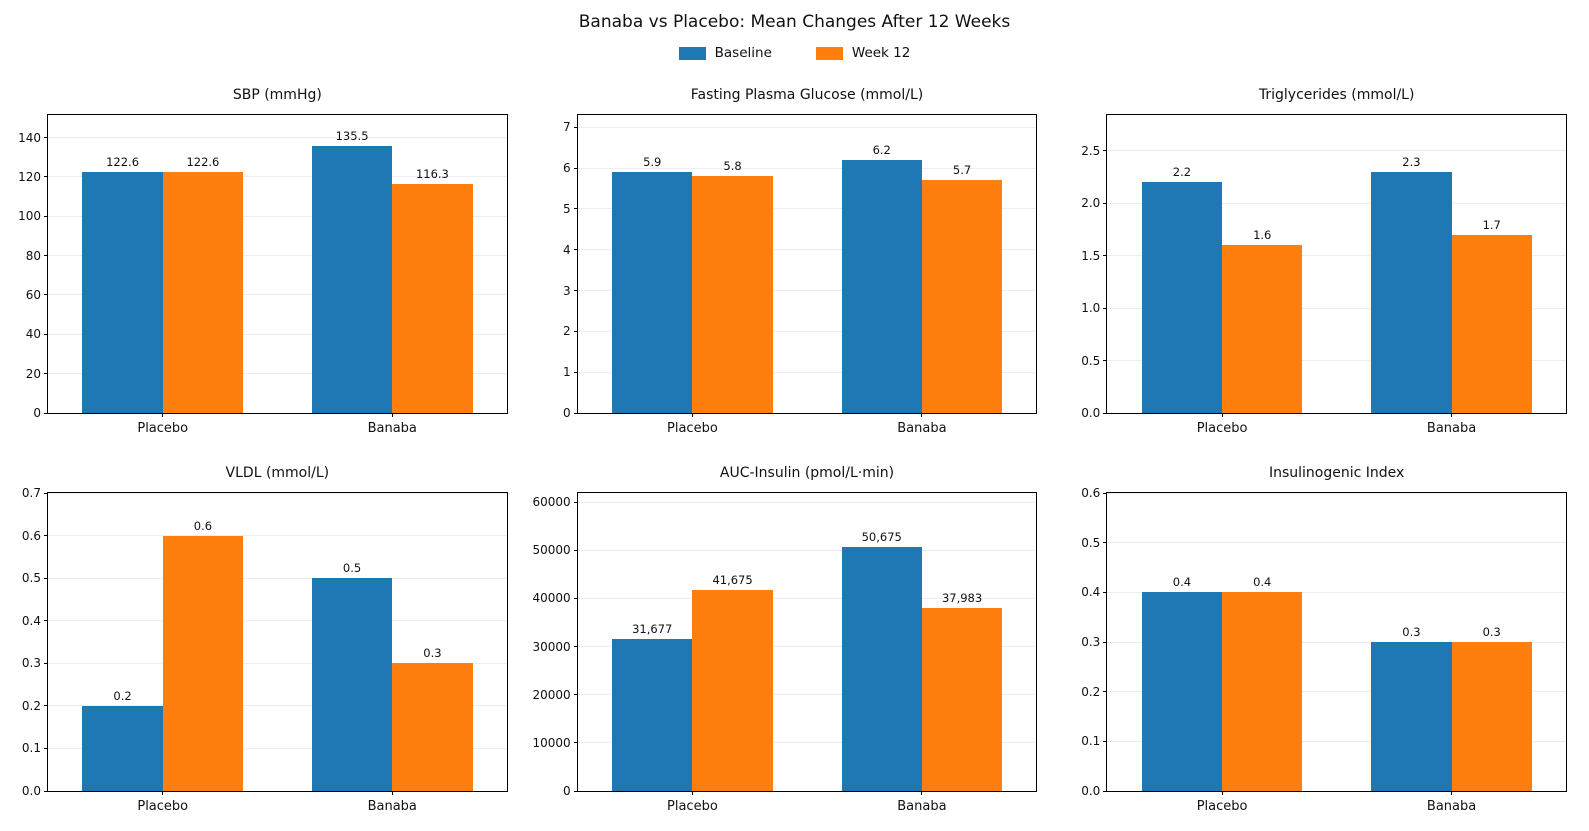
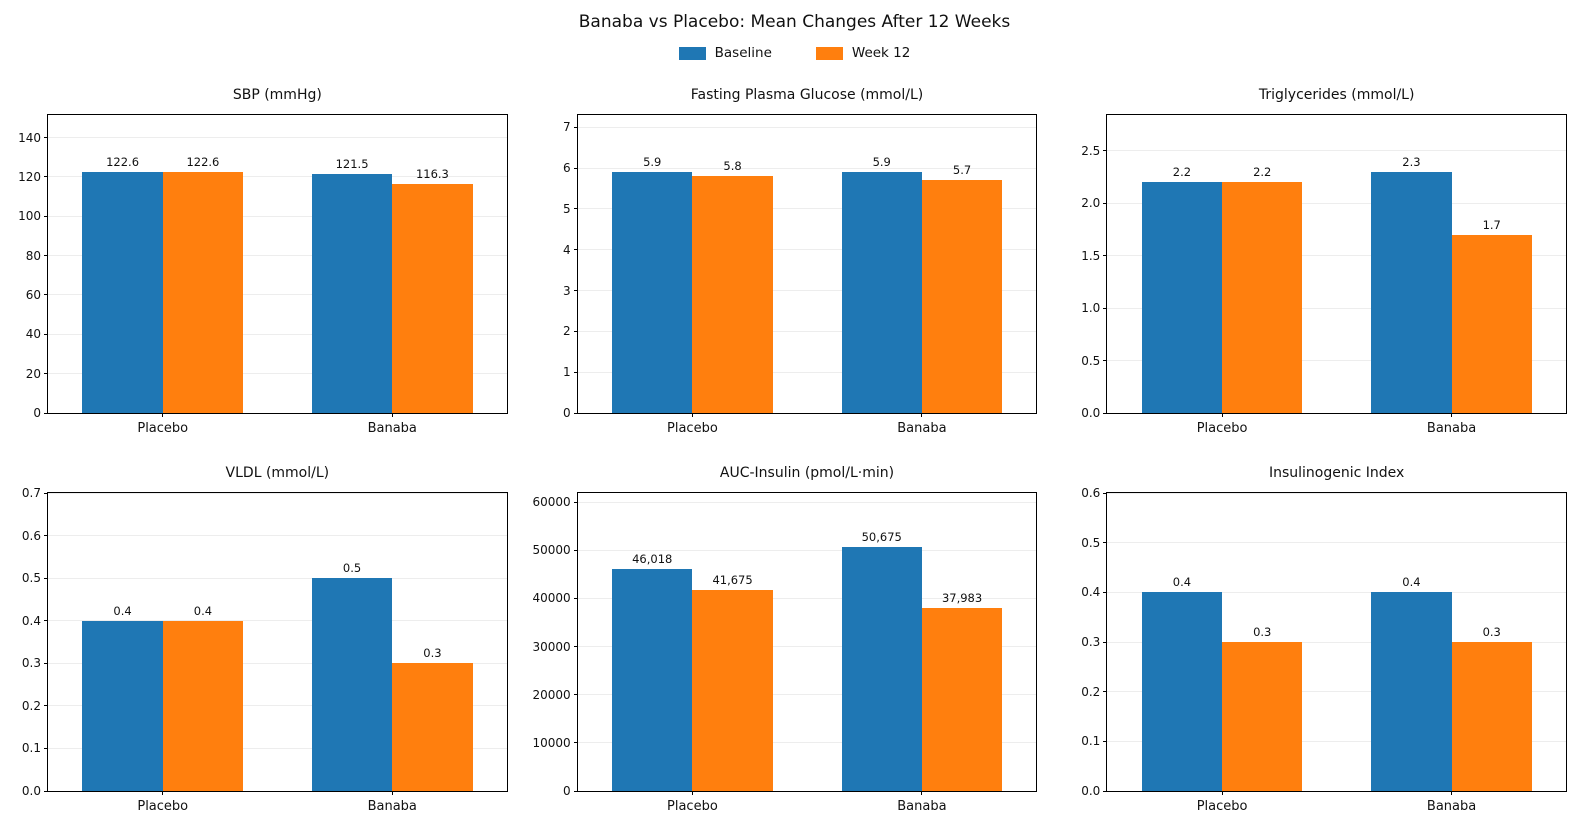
SBP (mmHg)/Baseline/Banaba: 135.5 -> 121.5
Fasting Plasma Glucose (mmol/L)/Baseline/Banaba: 6.2 -> 5.9
Triglycerides (mmol/L)/Week 12/Placebo: 1.6 -> 2.2
VLDL (mmol/L)/Baseline/Placebo: 0.2 -> 0.4
VLDL (mmol/L)/Week 12/Placebo: 0.6 -> 0.4
AUC-Insulin (pmol/L·min)/Baseline/Placebo: 31,677 -> 46,018
Insulinogenic Index/Week 12/Placebo: 0.4 -> 0.3
Insulinogenic Index/Baseline/Banaba: 0.3 -> 0.4
